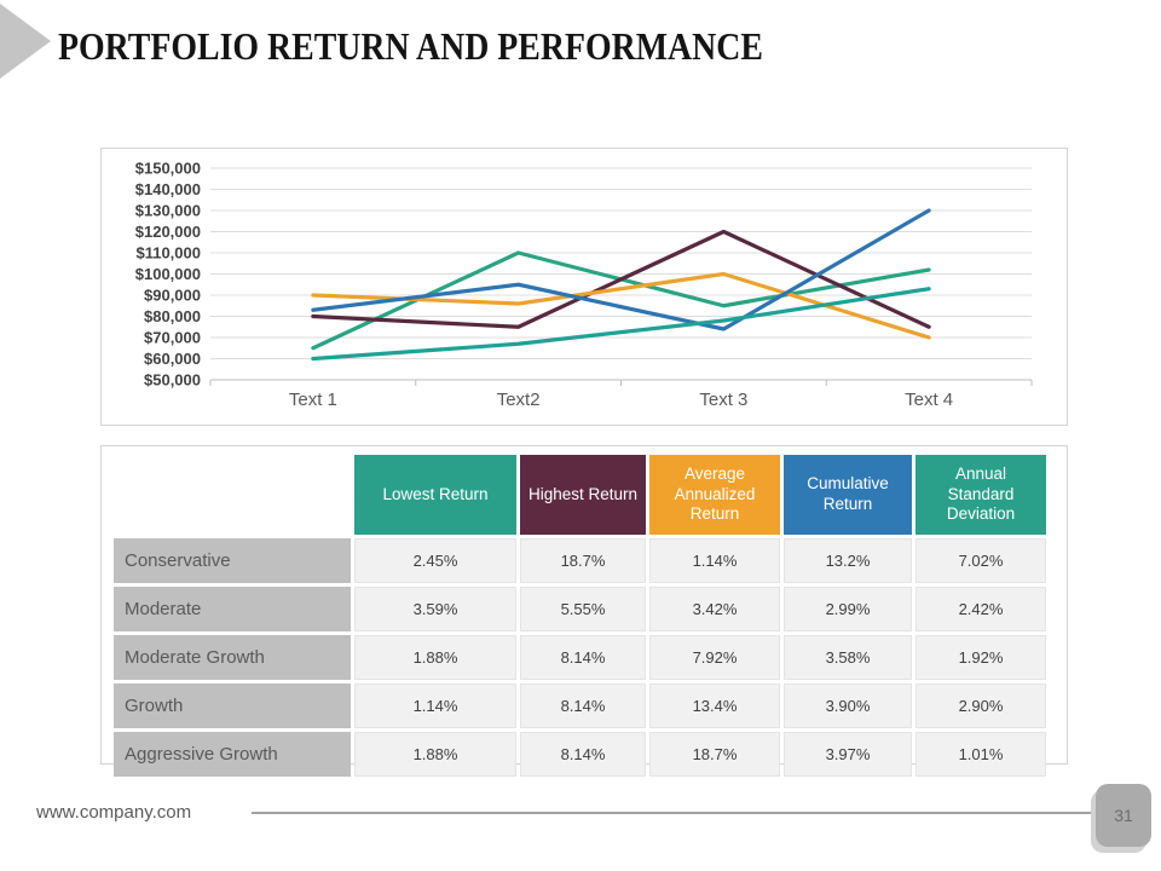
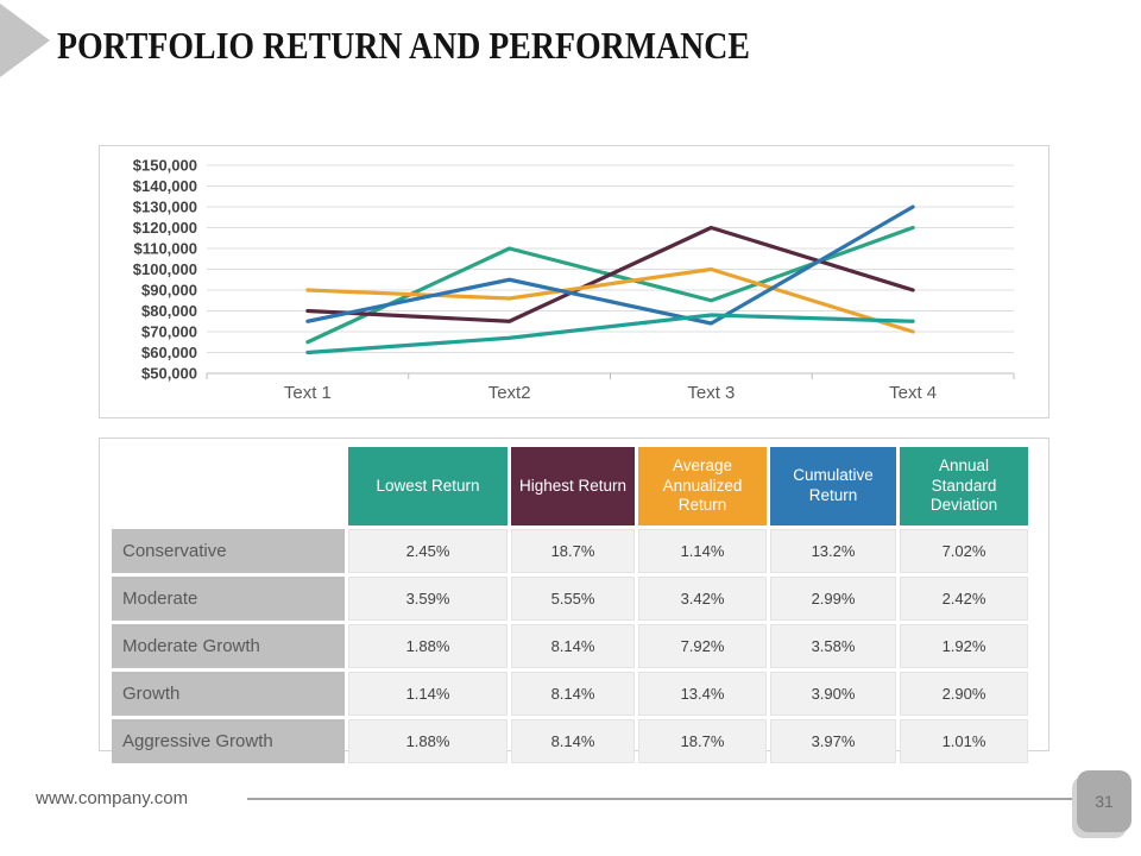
Cumulative Return/Text 1: $83000 -> $75000
Lowest Return/Text 4: $102000 -> $120000
Highest Return/Text 4: $75000 -> $90000
Annual Standard Deviation/Text 4: $93000 -> $75000
